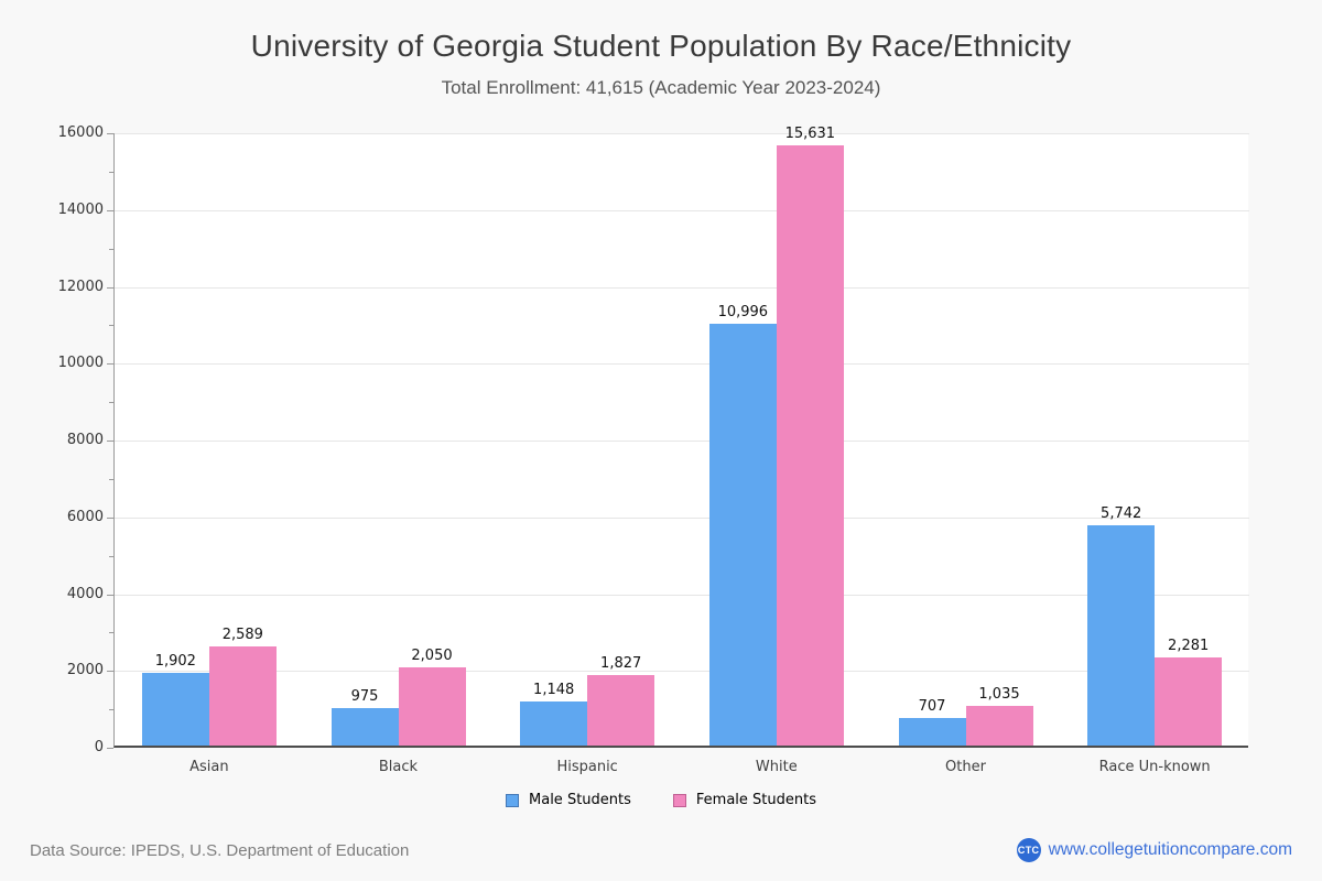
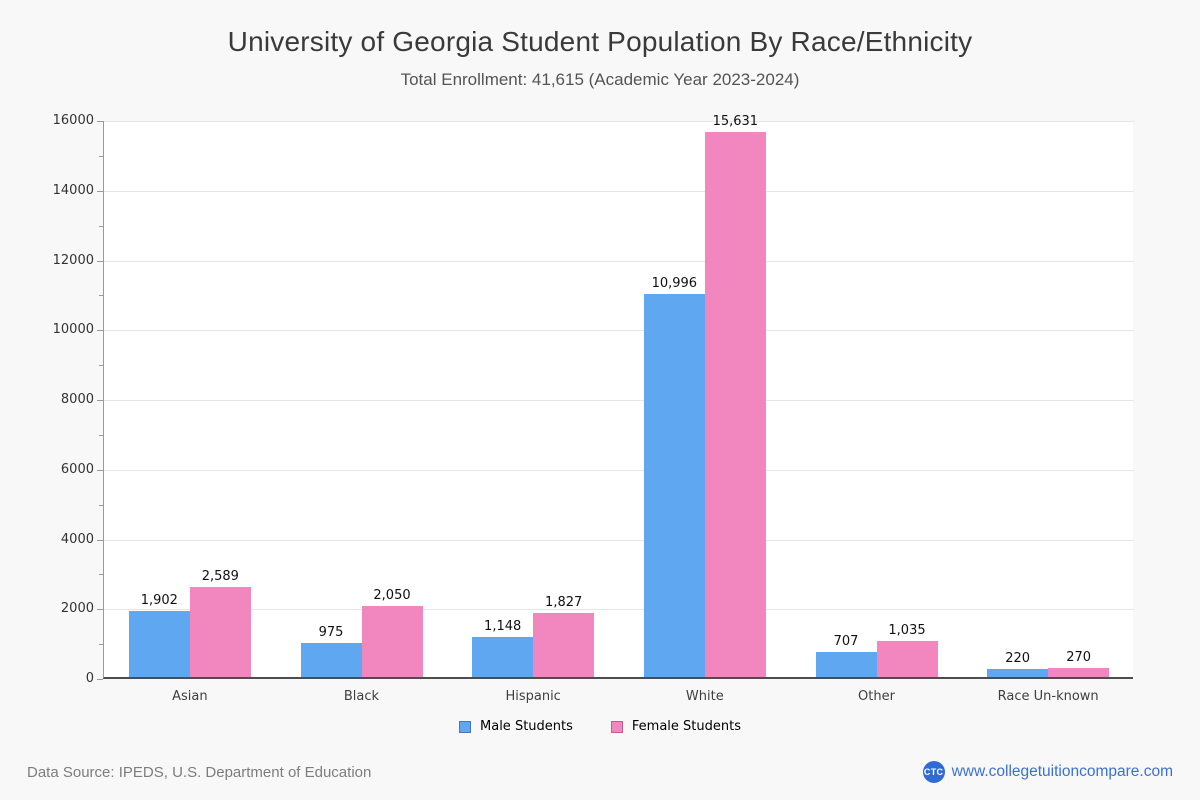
Male Students/Race Un-known: 5,742 -> 220
Female Students/Race Un-known: 2,281 -> 270
